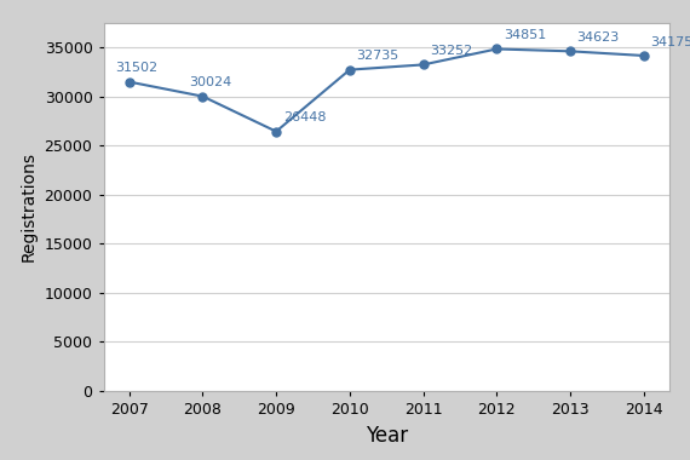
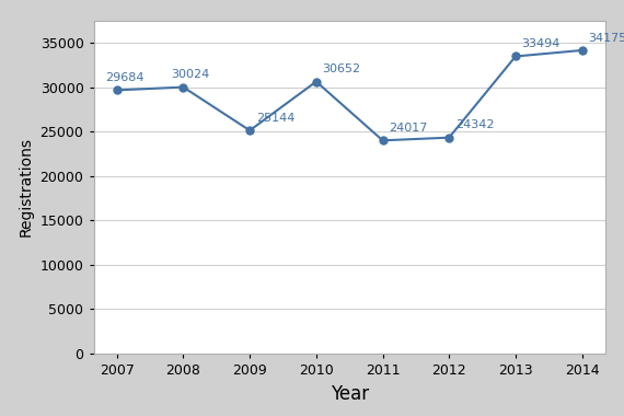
2007: 31502 -> 29684
2009: 26448 -> 25144
2010: 32735 -> 30652
2011: 33252 -> 24017
2012: 34851 -> 24342
2013: 34623 -> 33494
